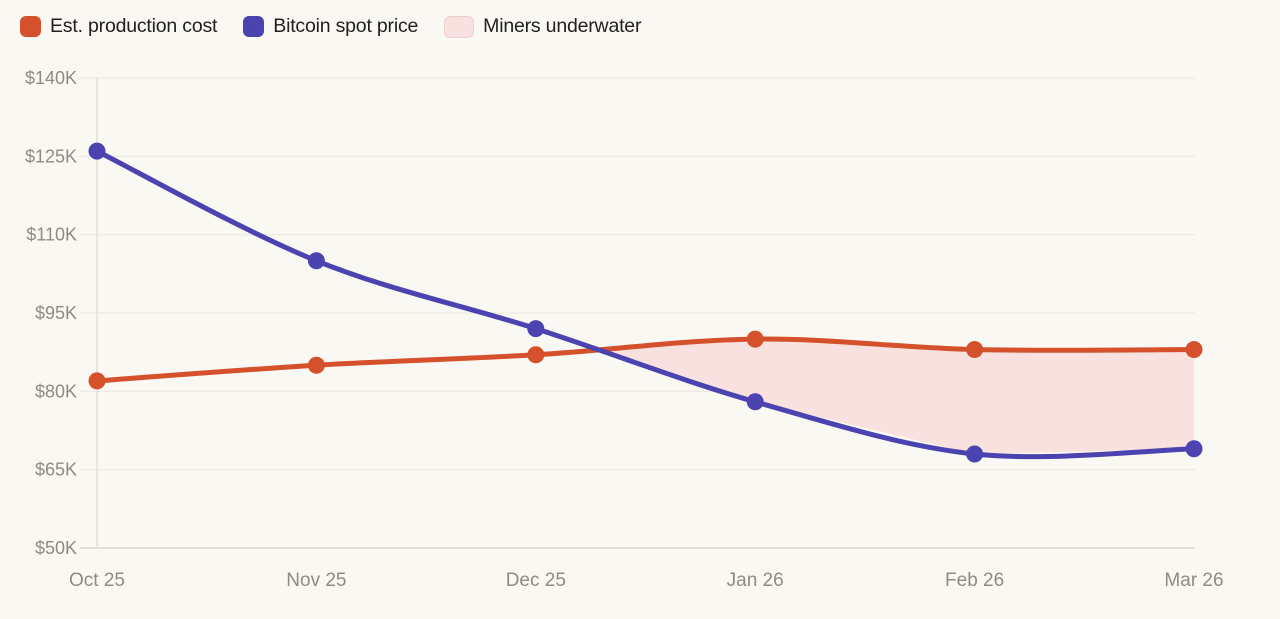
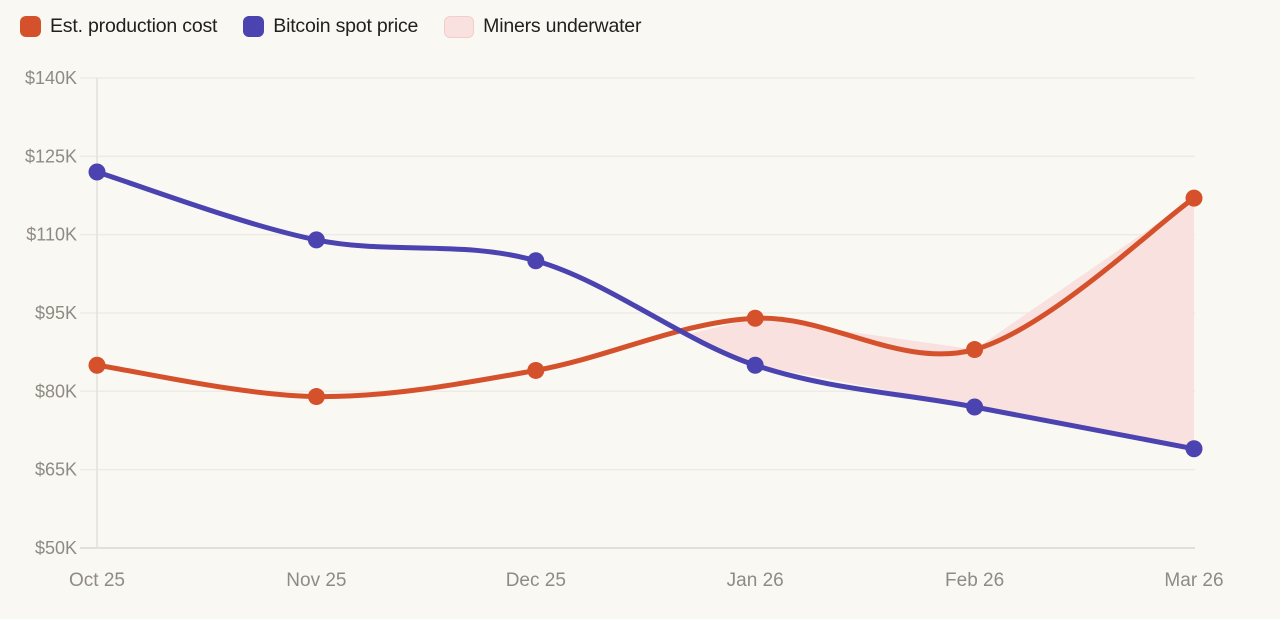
Est. production cost/Oct 25: $82K -> $85K
Bitcoin spot price/Oct 25: $126K -> $122K
Est. production cost/Nov 25: $85K -> $79K
Bitcoin spot price/Nov 25: $105K -> $109K
Est. production cost/Dec 25: $87K -> $84K
Bitcoin spot price/Dec 25: $92K -> $105K
Est. production cost/Jan 26: $90K -> $94K
Bitcoin spot price/Jan 26: $78K -> $85K
Bitcoin spot price/Feb 26: $68K -> $77K
Est. production cost/Mar 26: $88K -> $117K
